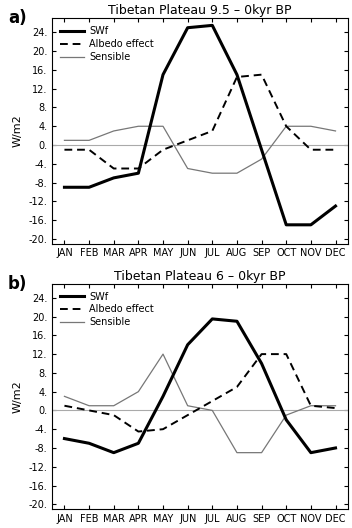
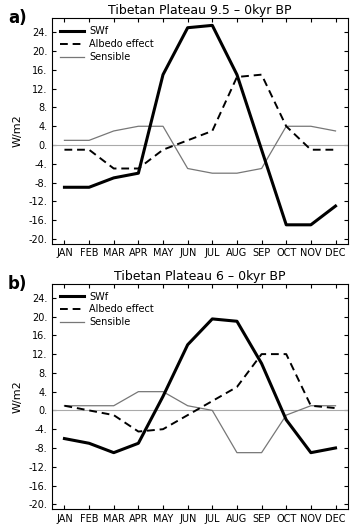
Tibetan Plateau 9.5 – 0kyr BP/Sensible/SEP: -3. -> -5.
Tibetan Plateau 6 – 0kyr BP/Sensible/JAN: 3. -> 1.
Tibetan Plateau 6 – 0kyr BP/Sensible/MAY: 12. -> 4.
